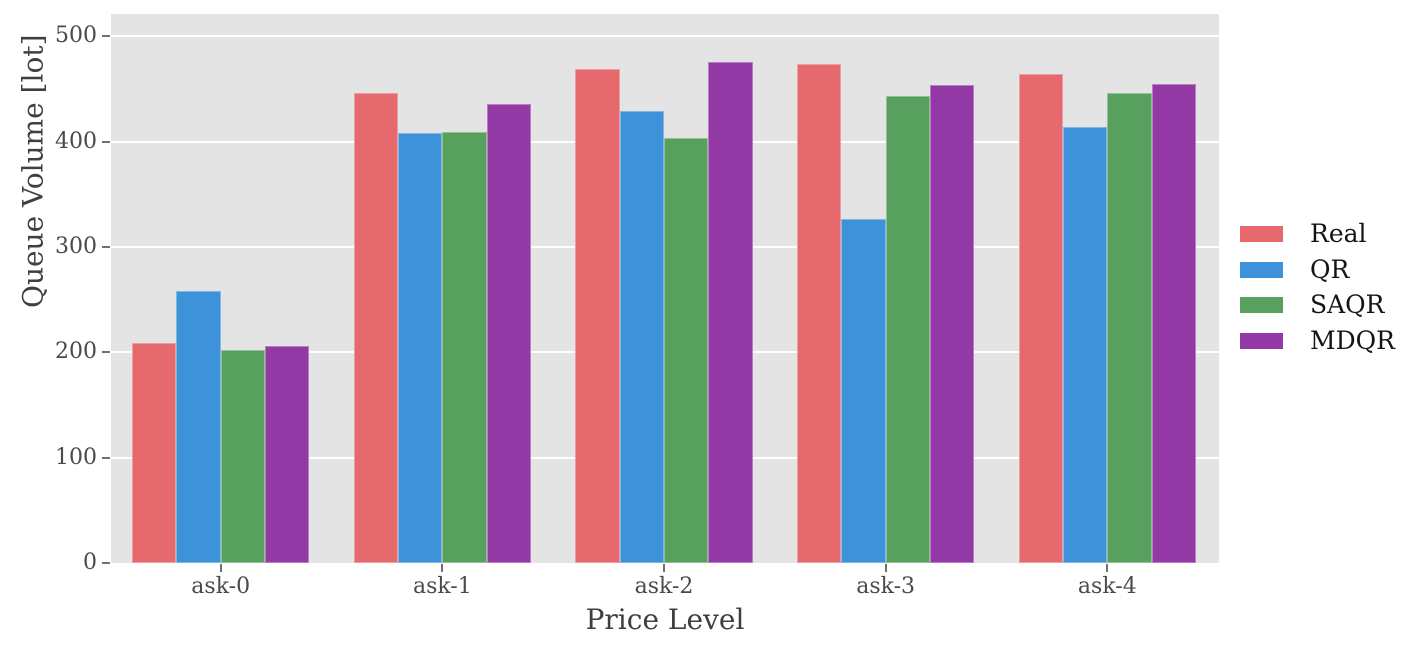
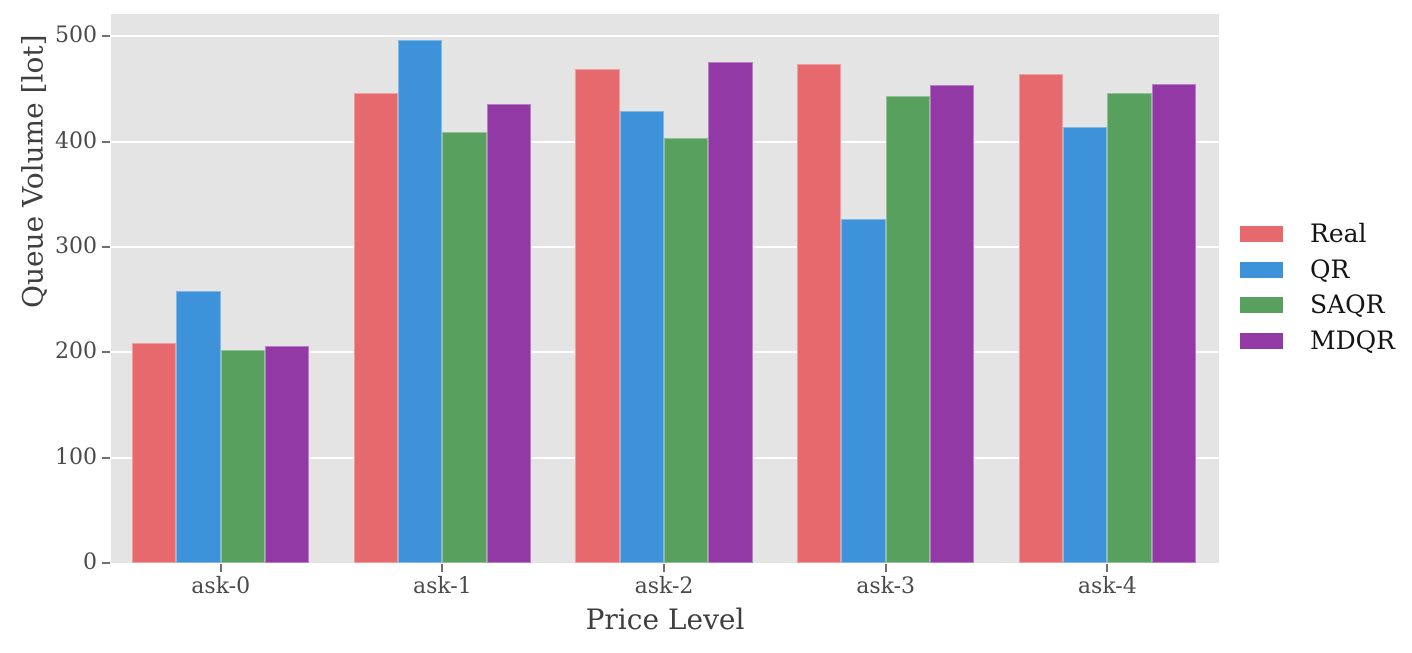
QR/ask-1: 408 -> 496
